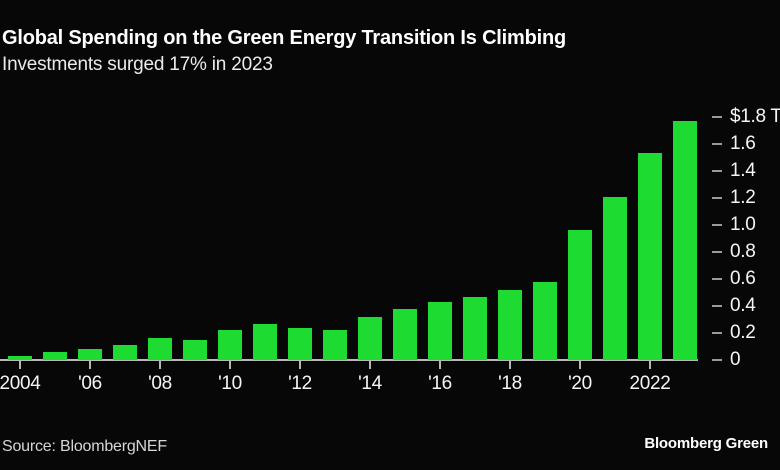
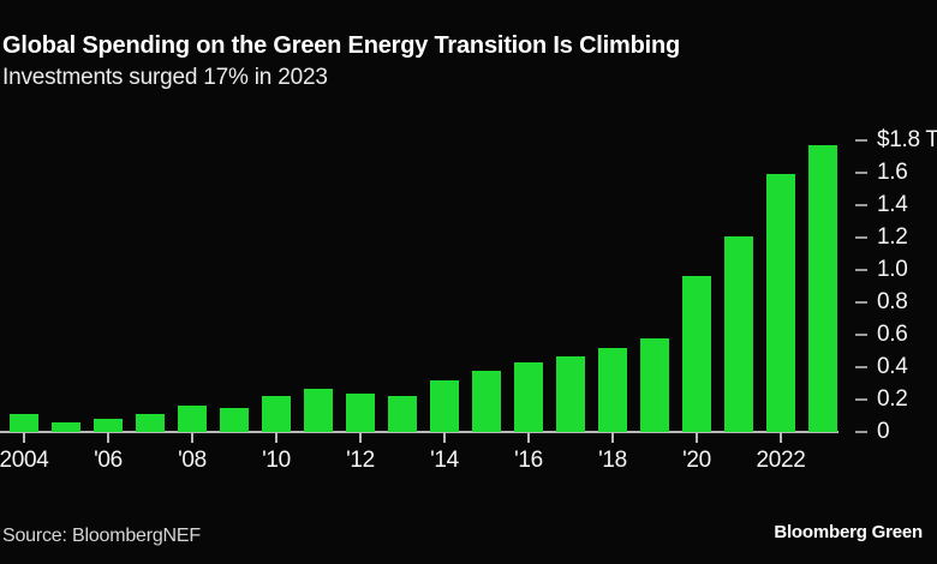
2004: 0.03 -> 0.11
2022: 1.53 -> 1.59
